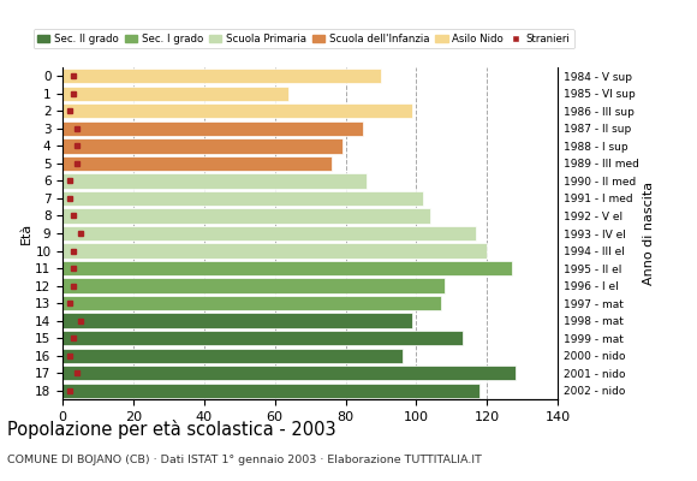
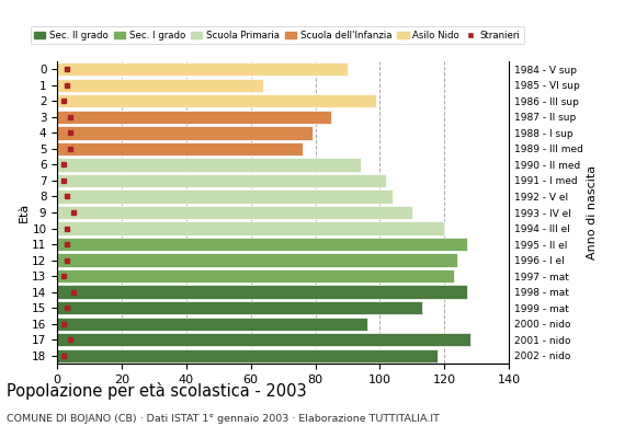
6: 86 -> 94
9: 117 -> 110
12: 108 -> 124
13: 107 -> 123
14: 99 -> 127
